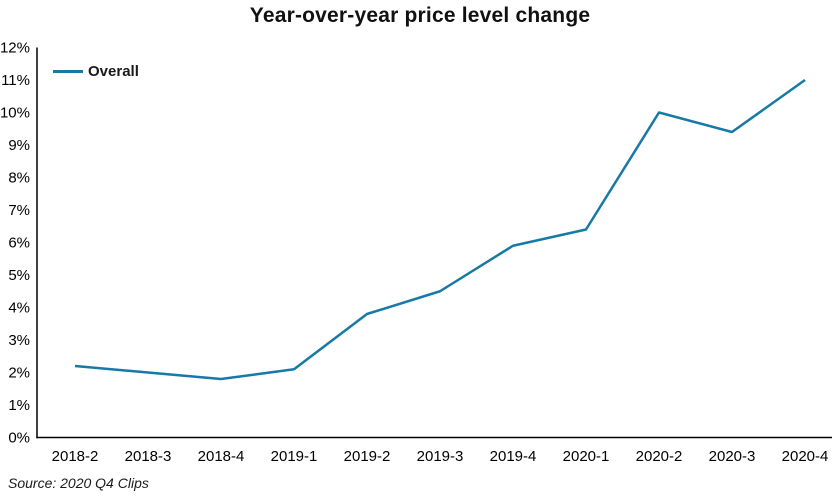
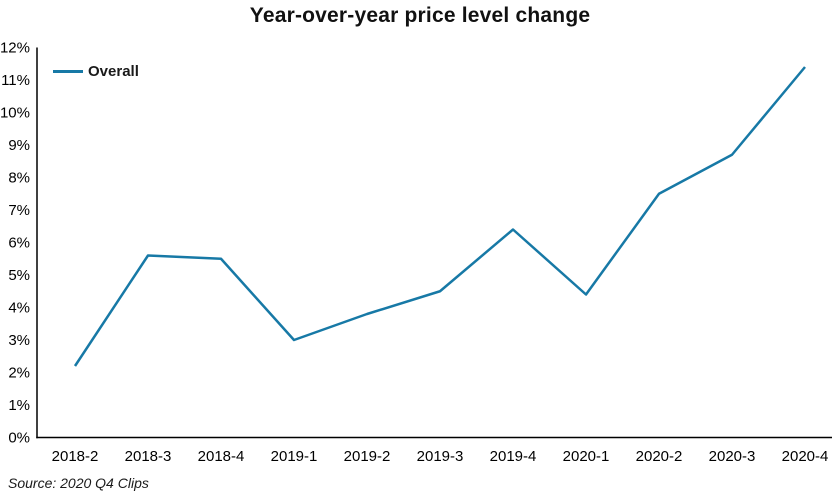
2018-3: 2.0% -> 5.6%
2018-4: 1.8% -> 5.5%
2019-1: 2.1% -> 3.0%
2019-4: 5.9% -> 6.4%
2020-1: 6.4% -> 4.4%
2020-2: 10.0% -> 7.5%
2020-3: 9.4% -> 8.7%
2020-4: 11.0% -> 11.4%
